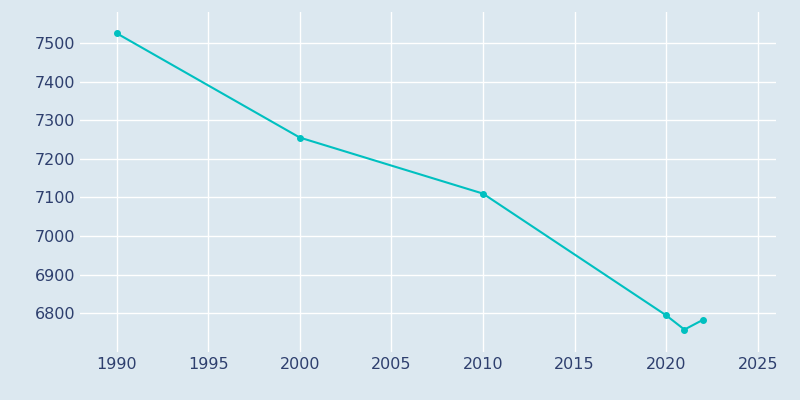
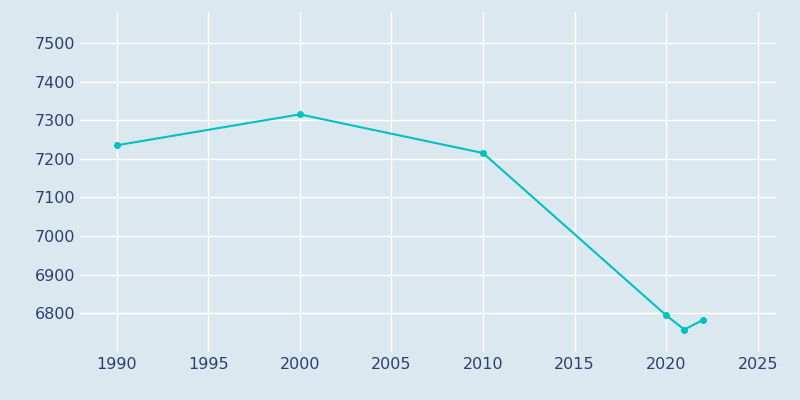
1990: 7525 -> 7235
2000: 7255 -> 7315
2010: 7110 -> 7215
